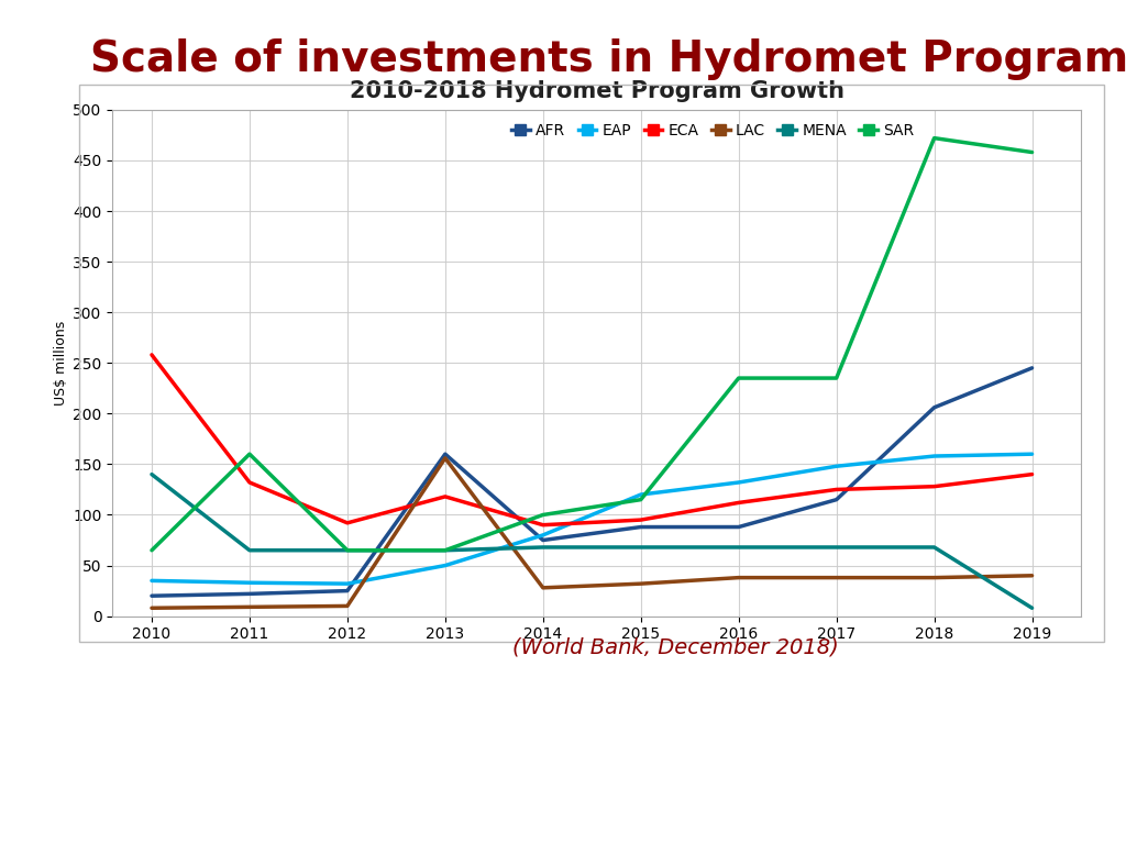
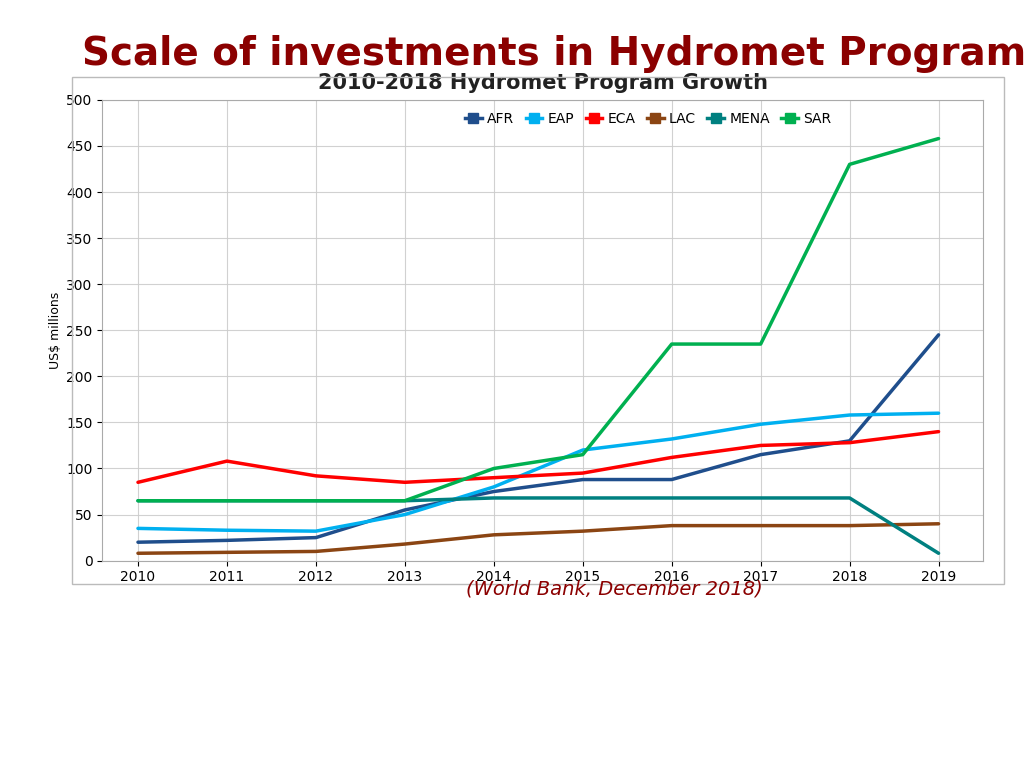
ECA/2010: 258 -> 85
MENA/2010: 140 -> 65
ECA/2011: 132 -> 108
SAR/2011: 160 -> 65
AFR/2013: 160 -> 55
ECA/2013: 118 -> 85
LAC/2013: 156 -> 18
AFR/2018: 206 -> 130
SAR/2018: 472 -> 430
